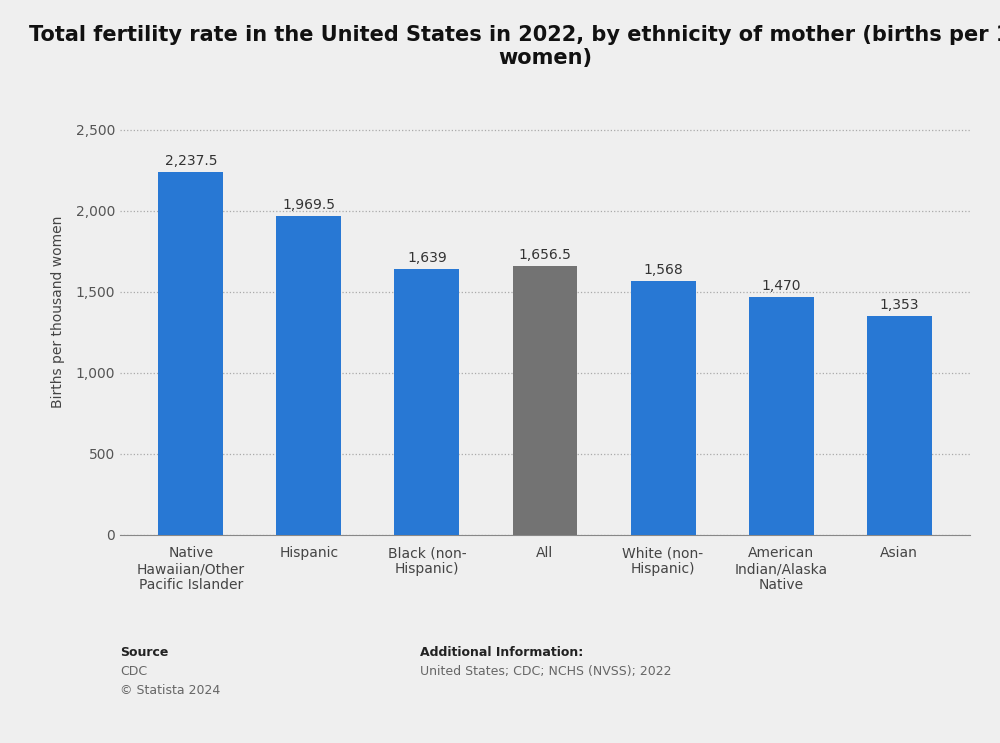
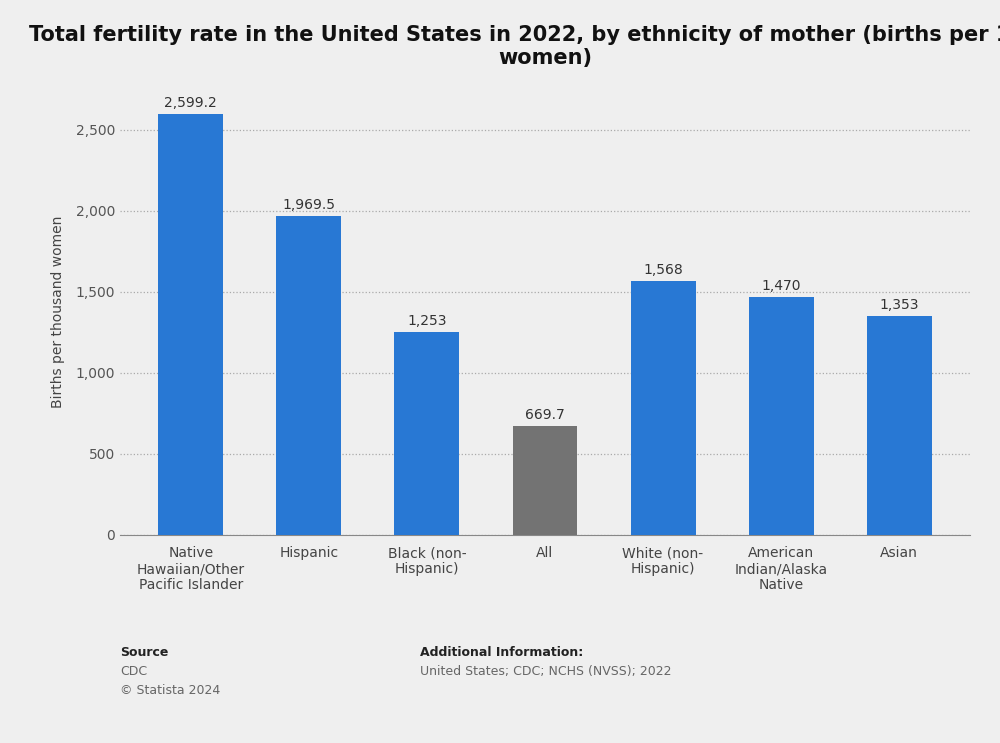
Native Hawaiian/Other Pacific Islander: 2,237.5 -> 2,599.2
Black (non- Hispanic): 1,639 -> 1,253
All: 1,656.5 -> 669.7
